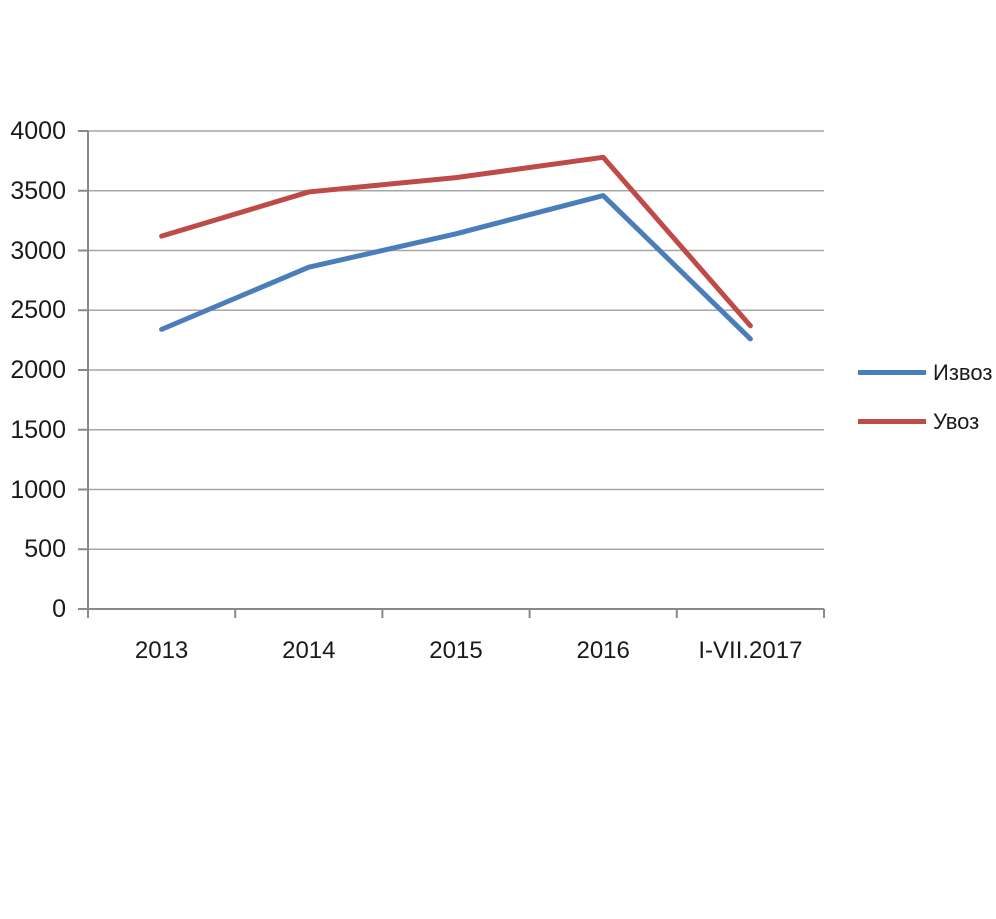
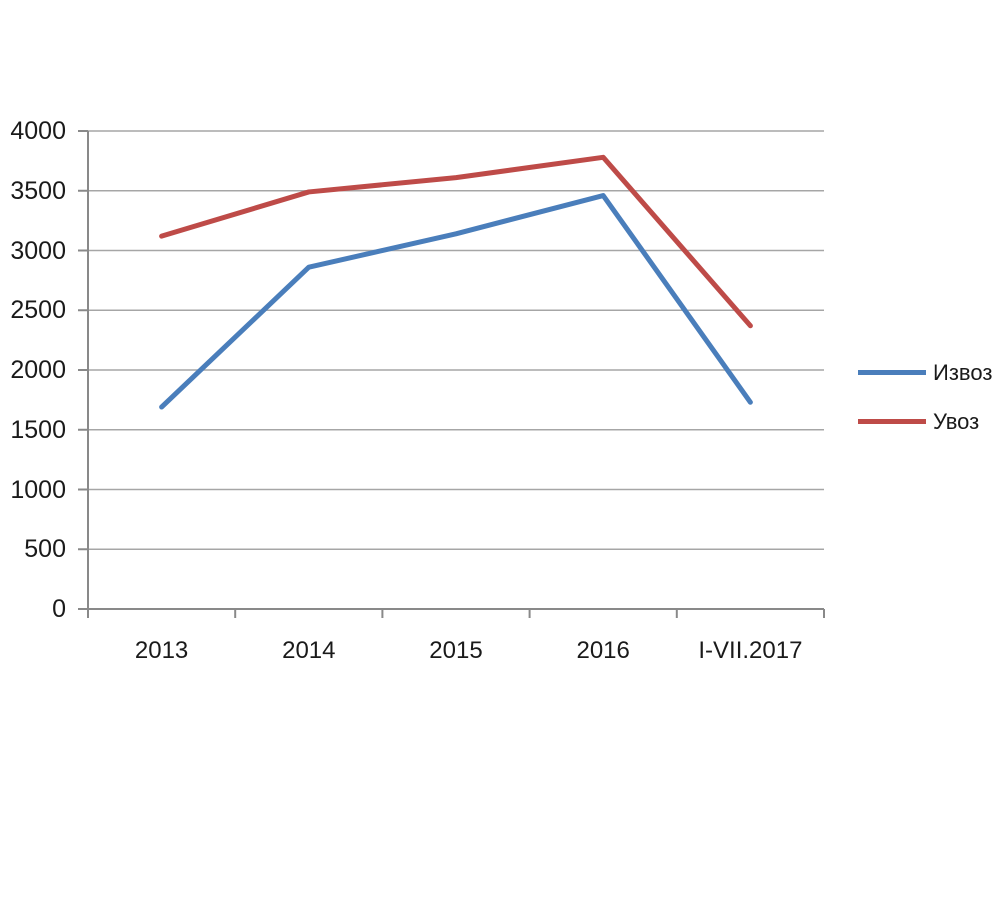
Извоз/2013: 2340 -> 1690
Извоз/I-VII.2017: 2260 -> 1730
